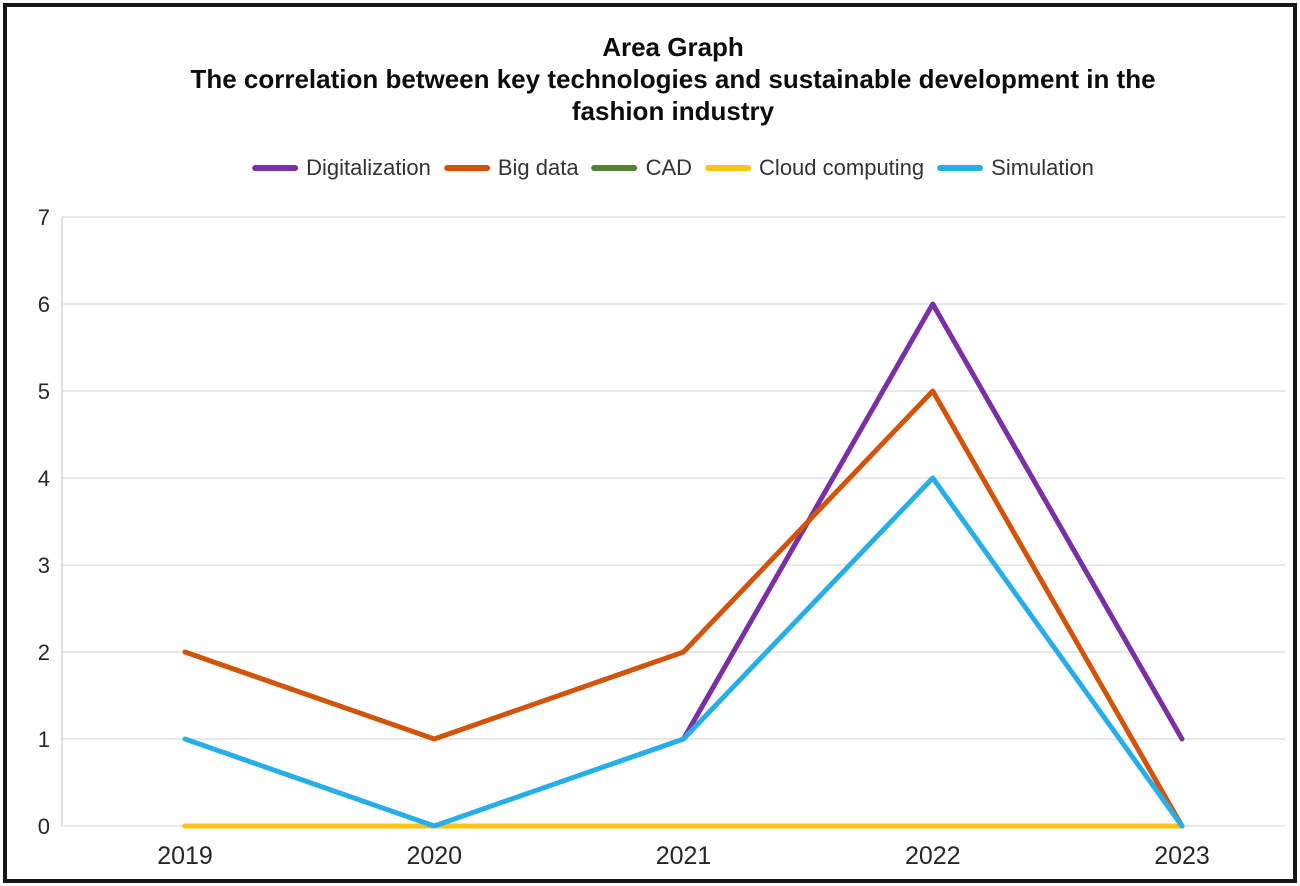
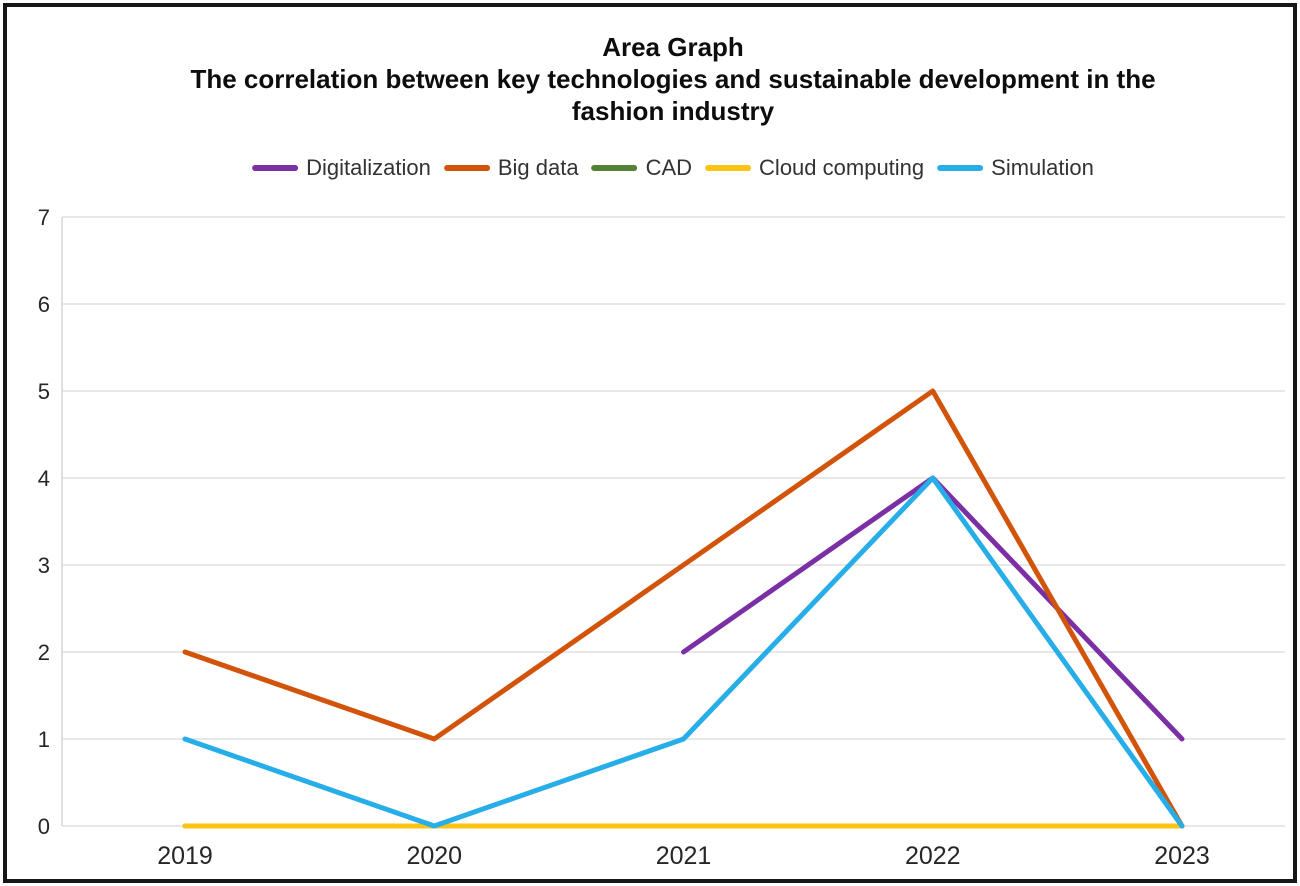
Digitalization/2021: 1 -> 2
Big data/2021: 2 -> 3
Digitalization/2022: 6 -> 4
